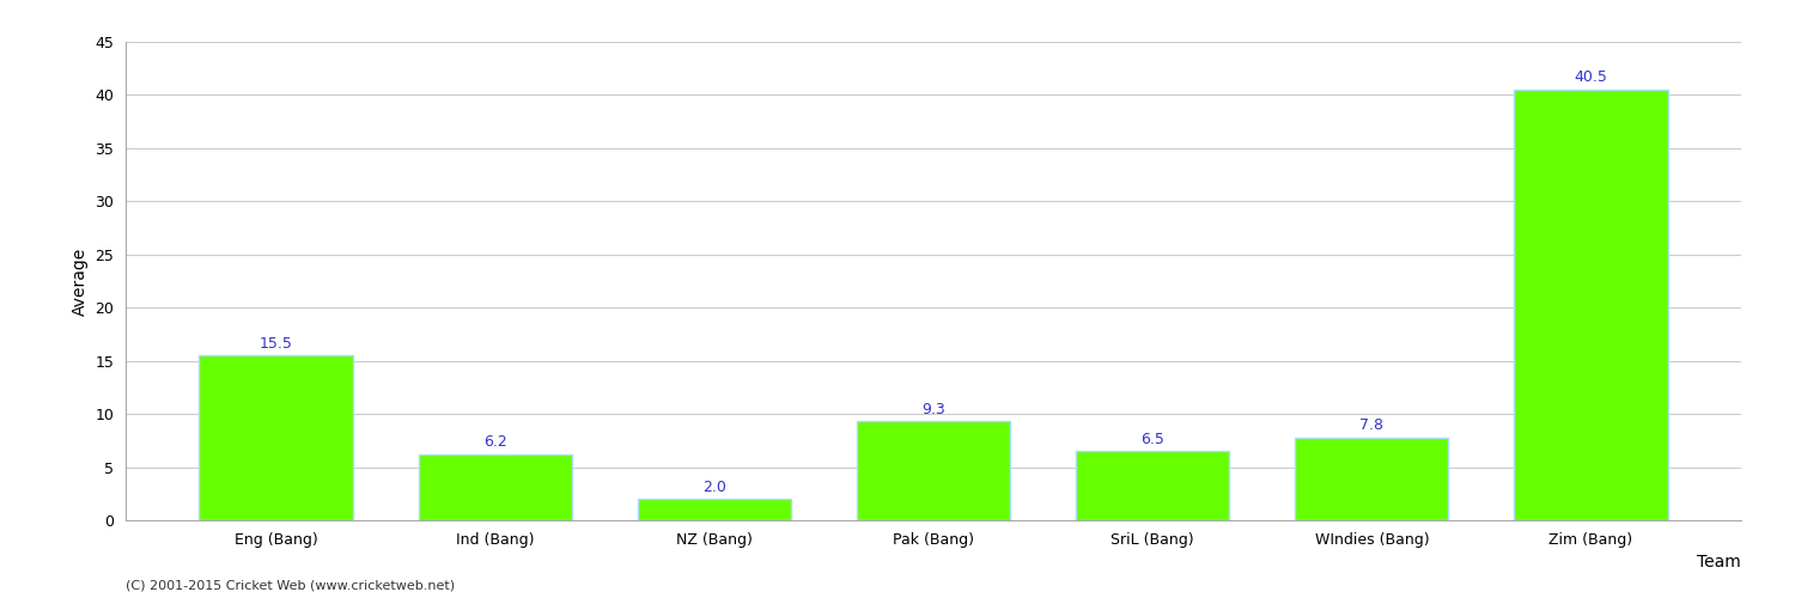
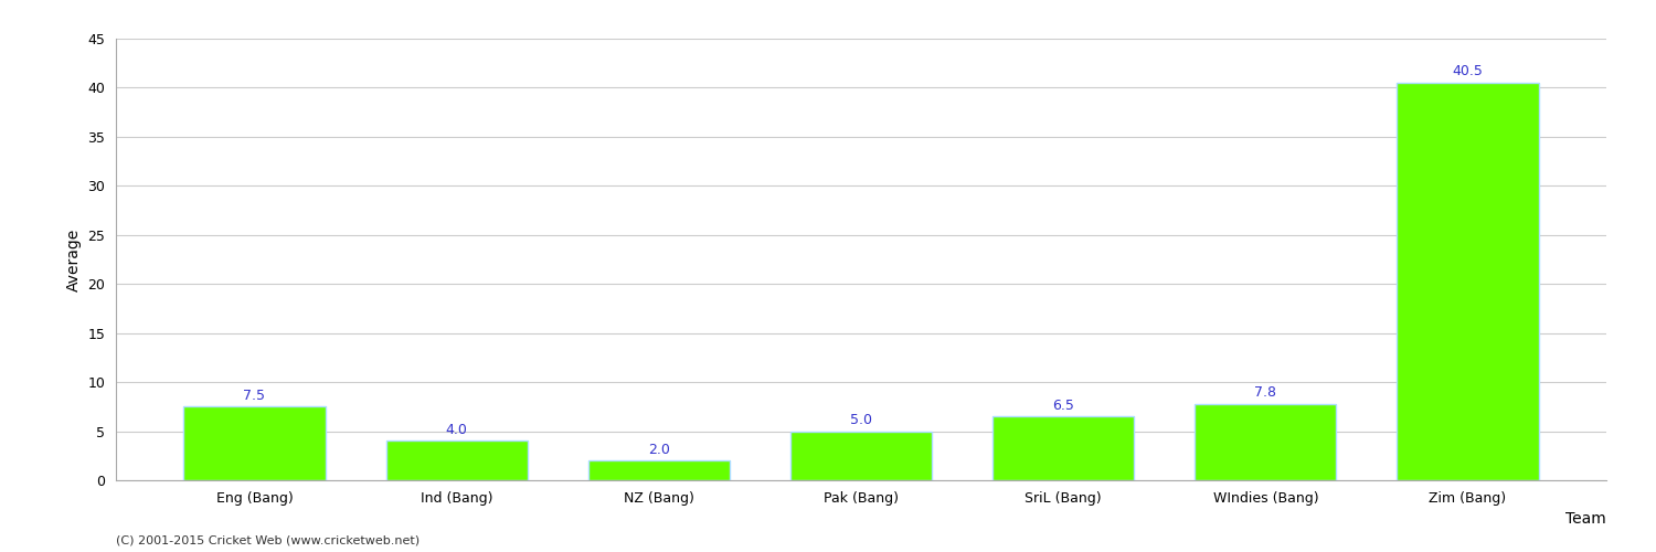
Eng (Bang): 15.5 -> 7.5
Ind (Bang): 6.2 -> 4.0
Pak (Bang): 9.3 -> 5.0
